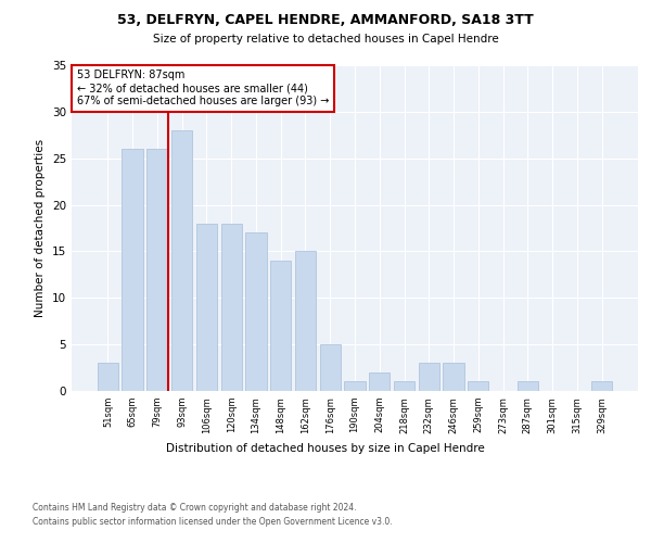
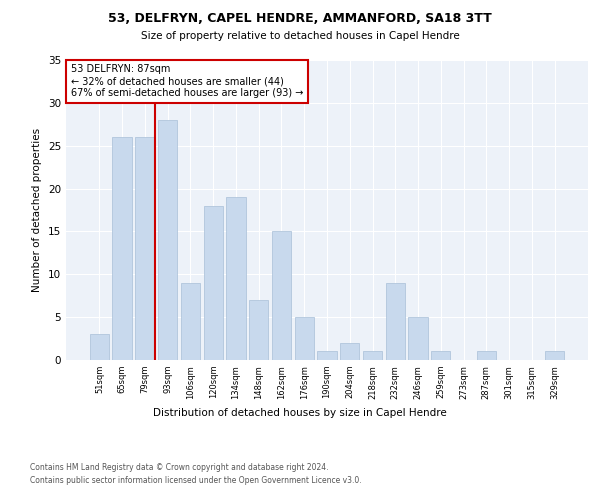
106sqm: 18 -> 9
134sqm: 17 -> 19
148sqm: 14 -> 7
232sqm: 3 -> 9
246sqm: 3 -> 5
